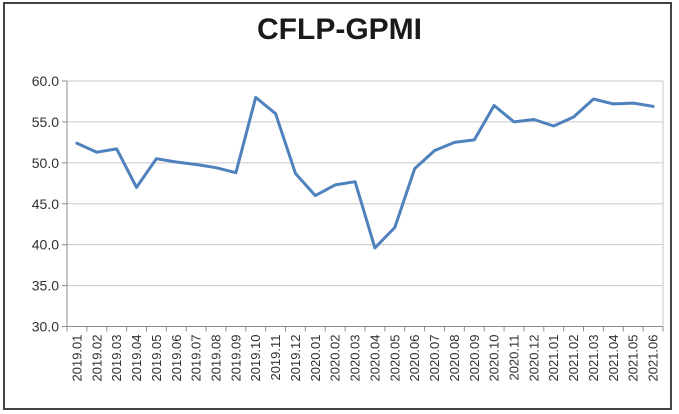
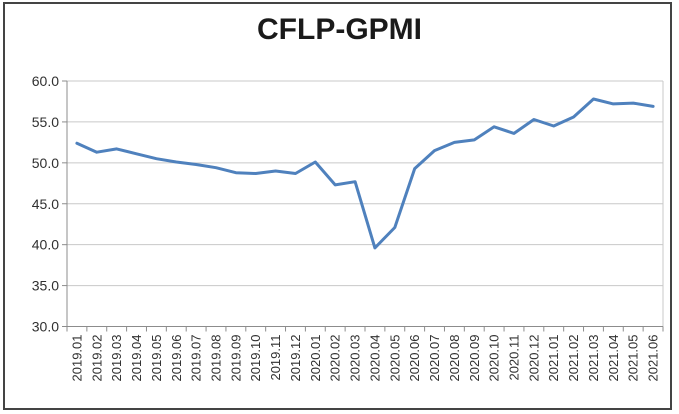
2019.04: 47 -> 51
2019.10: 58 -> 49
2019.11: 56 -> 49
2020.01: 46 -> 50
2020.10: 57 -> 54
2020.11: 55 -> 54
